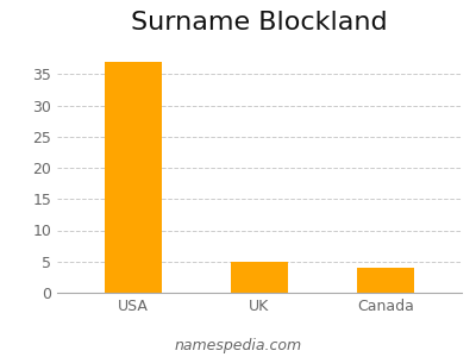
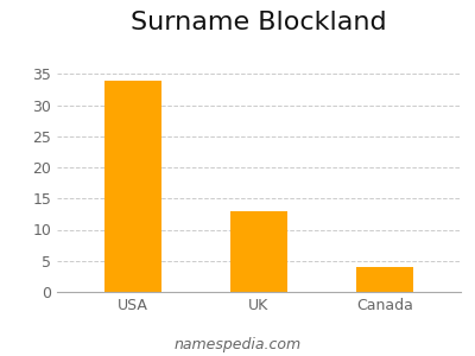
USA: 37 -> 34
UK: 5 -> 13
